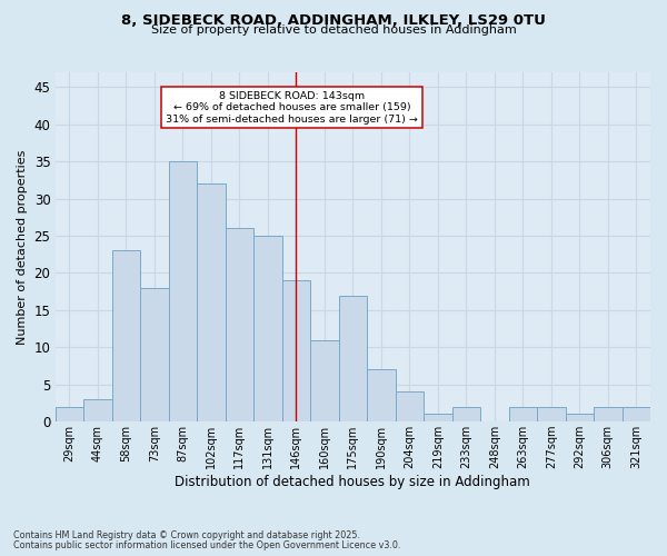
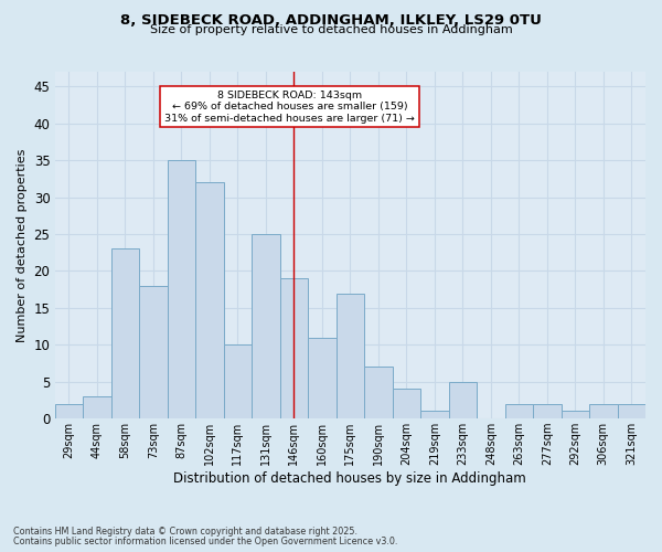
117sqm: 26 -> 10
233sqm: 2 -> 5
